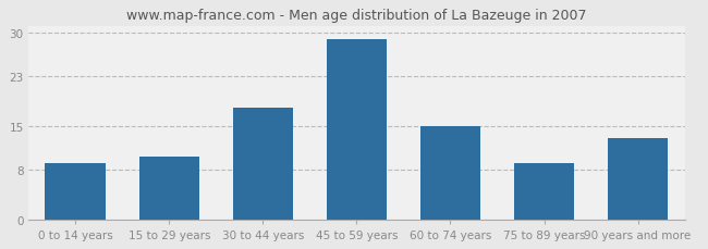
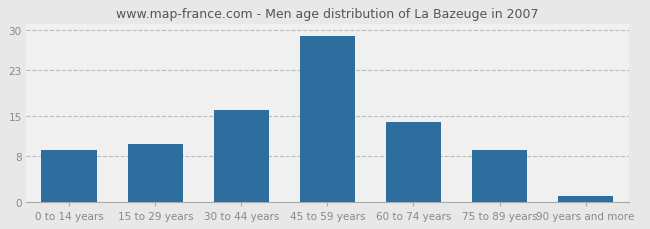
30 to 44 years: 18 -> 16
60 to 74 years: 15 -> 14
90 years and more: 13 -> 1
